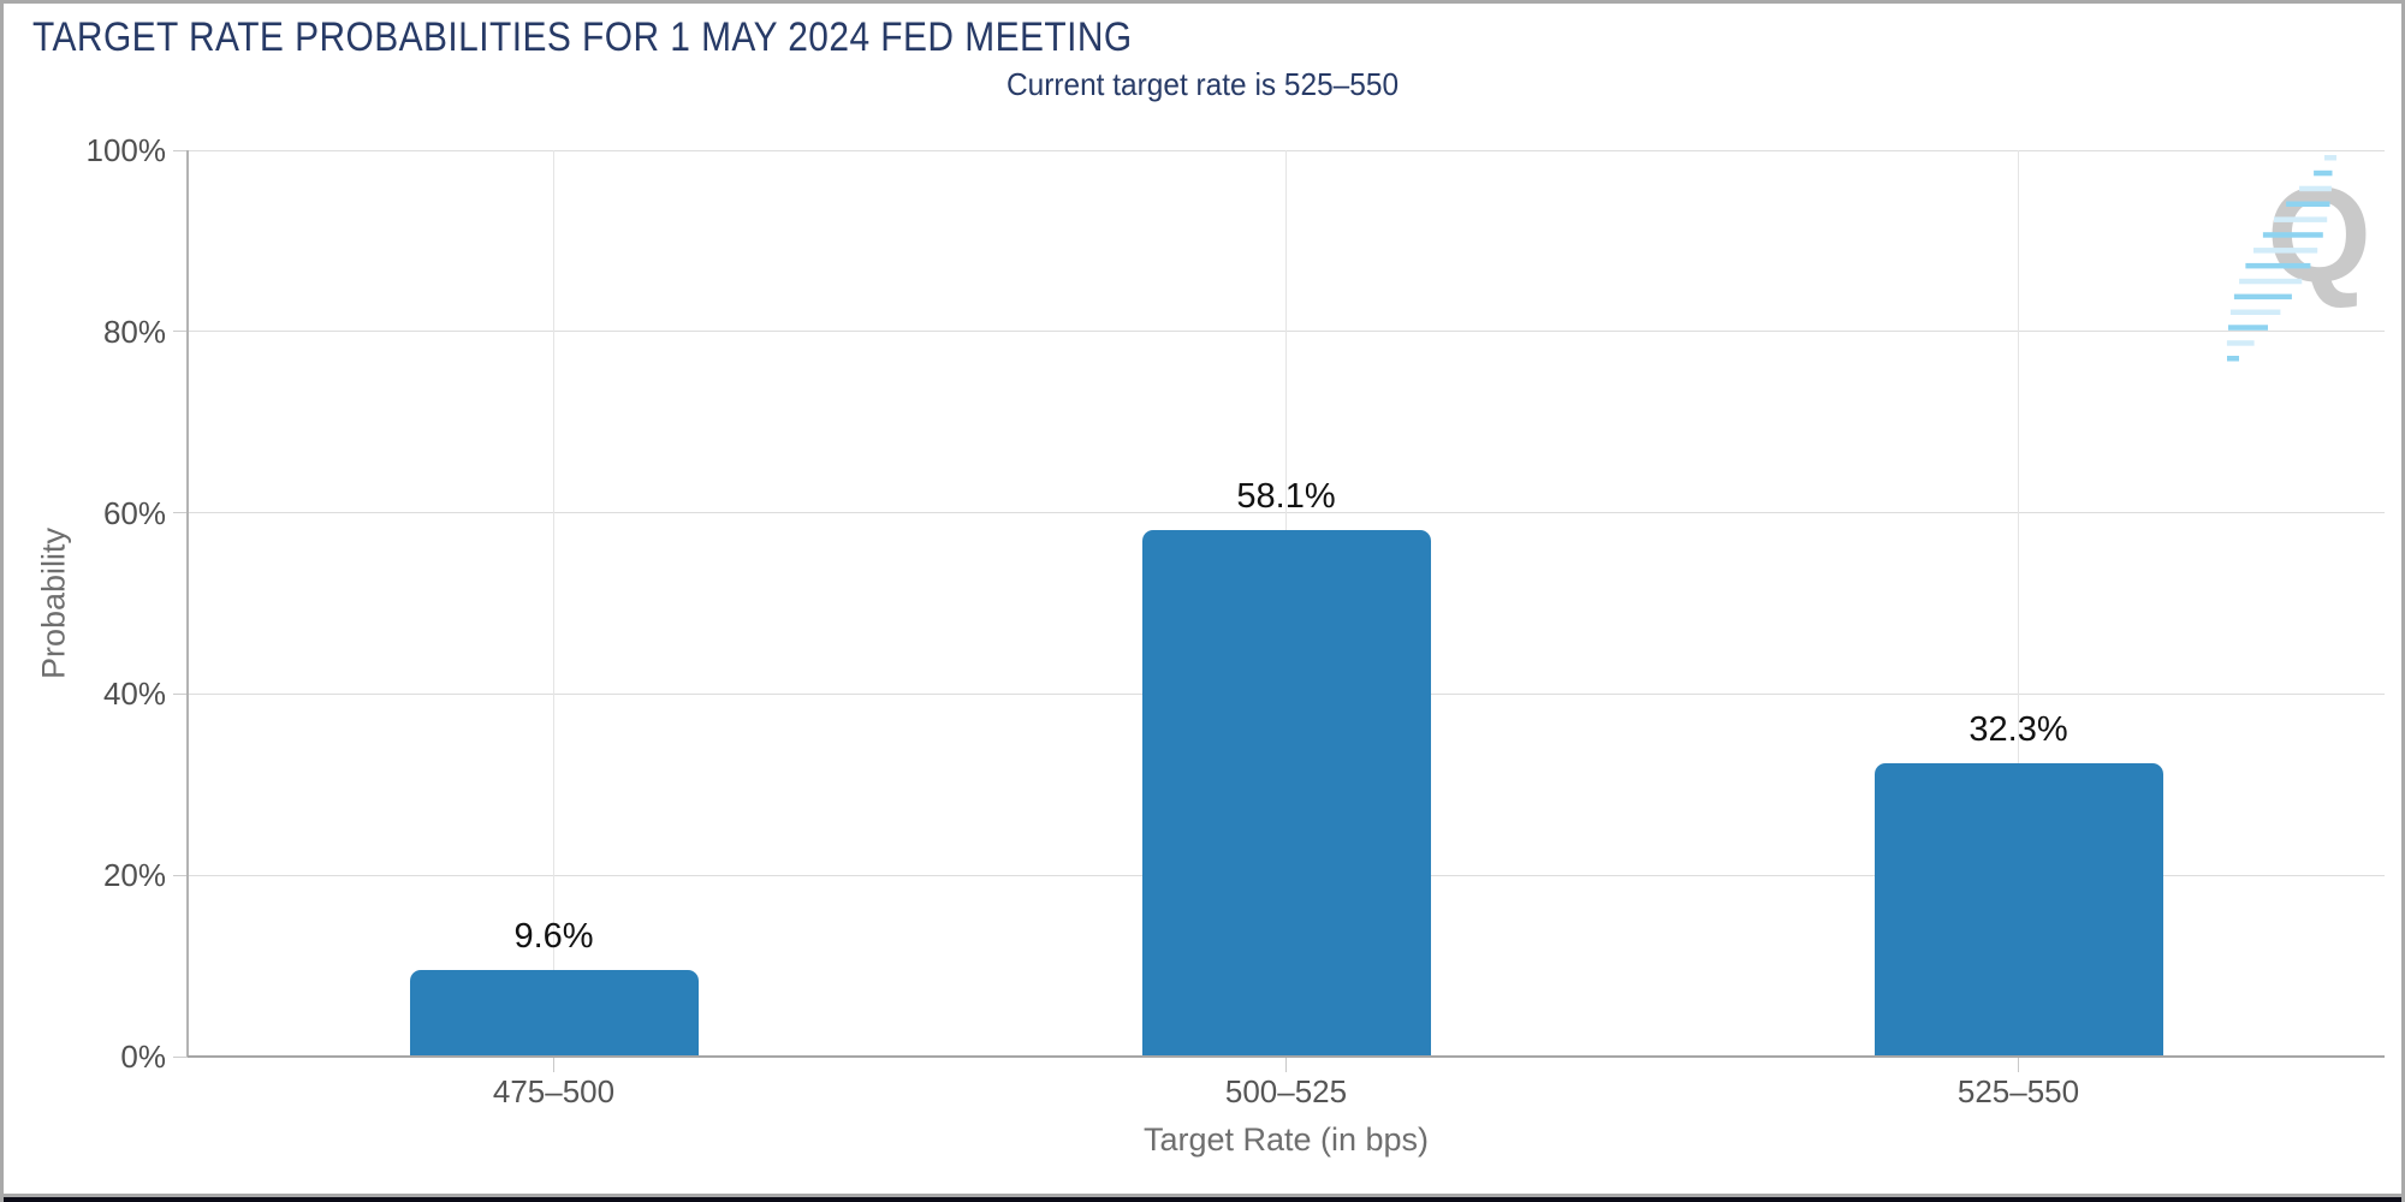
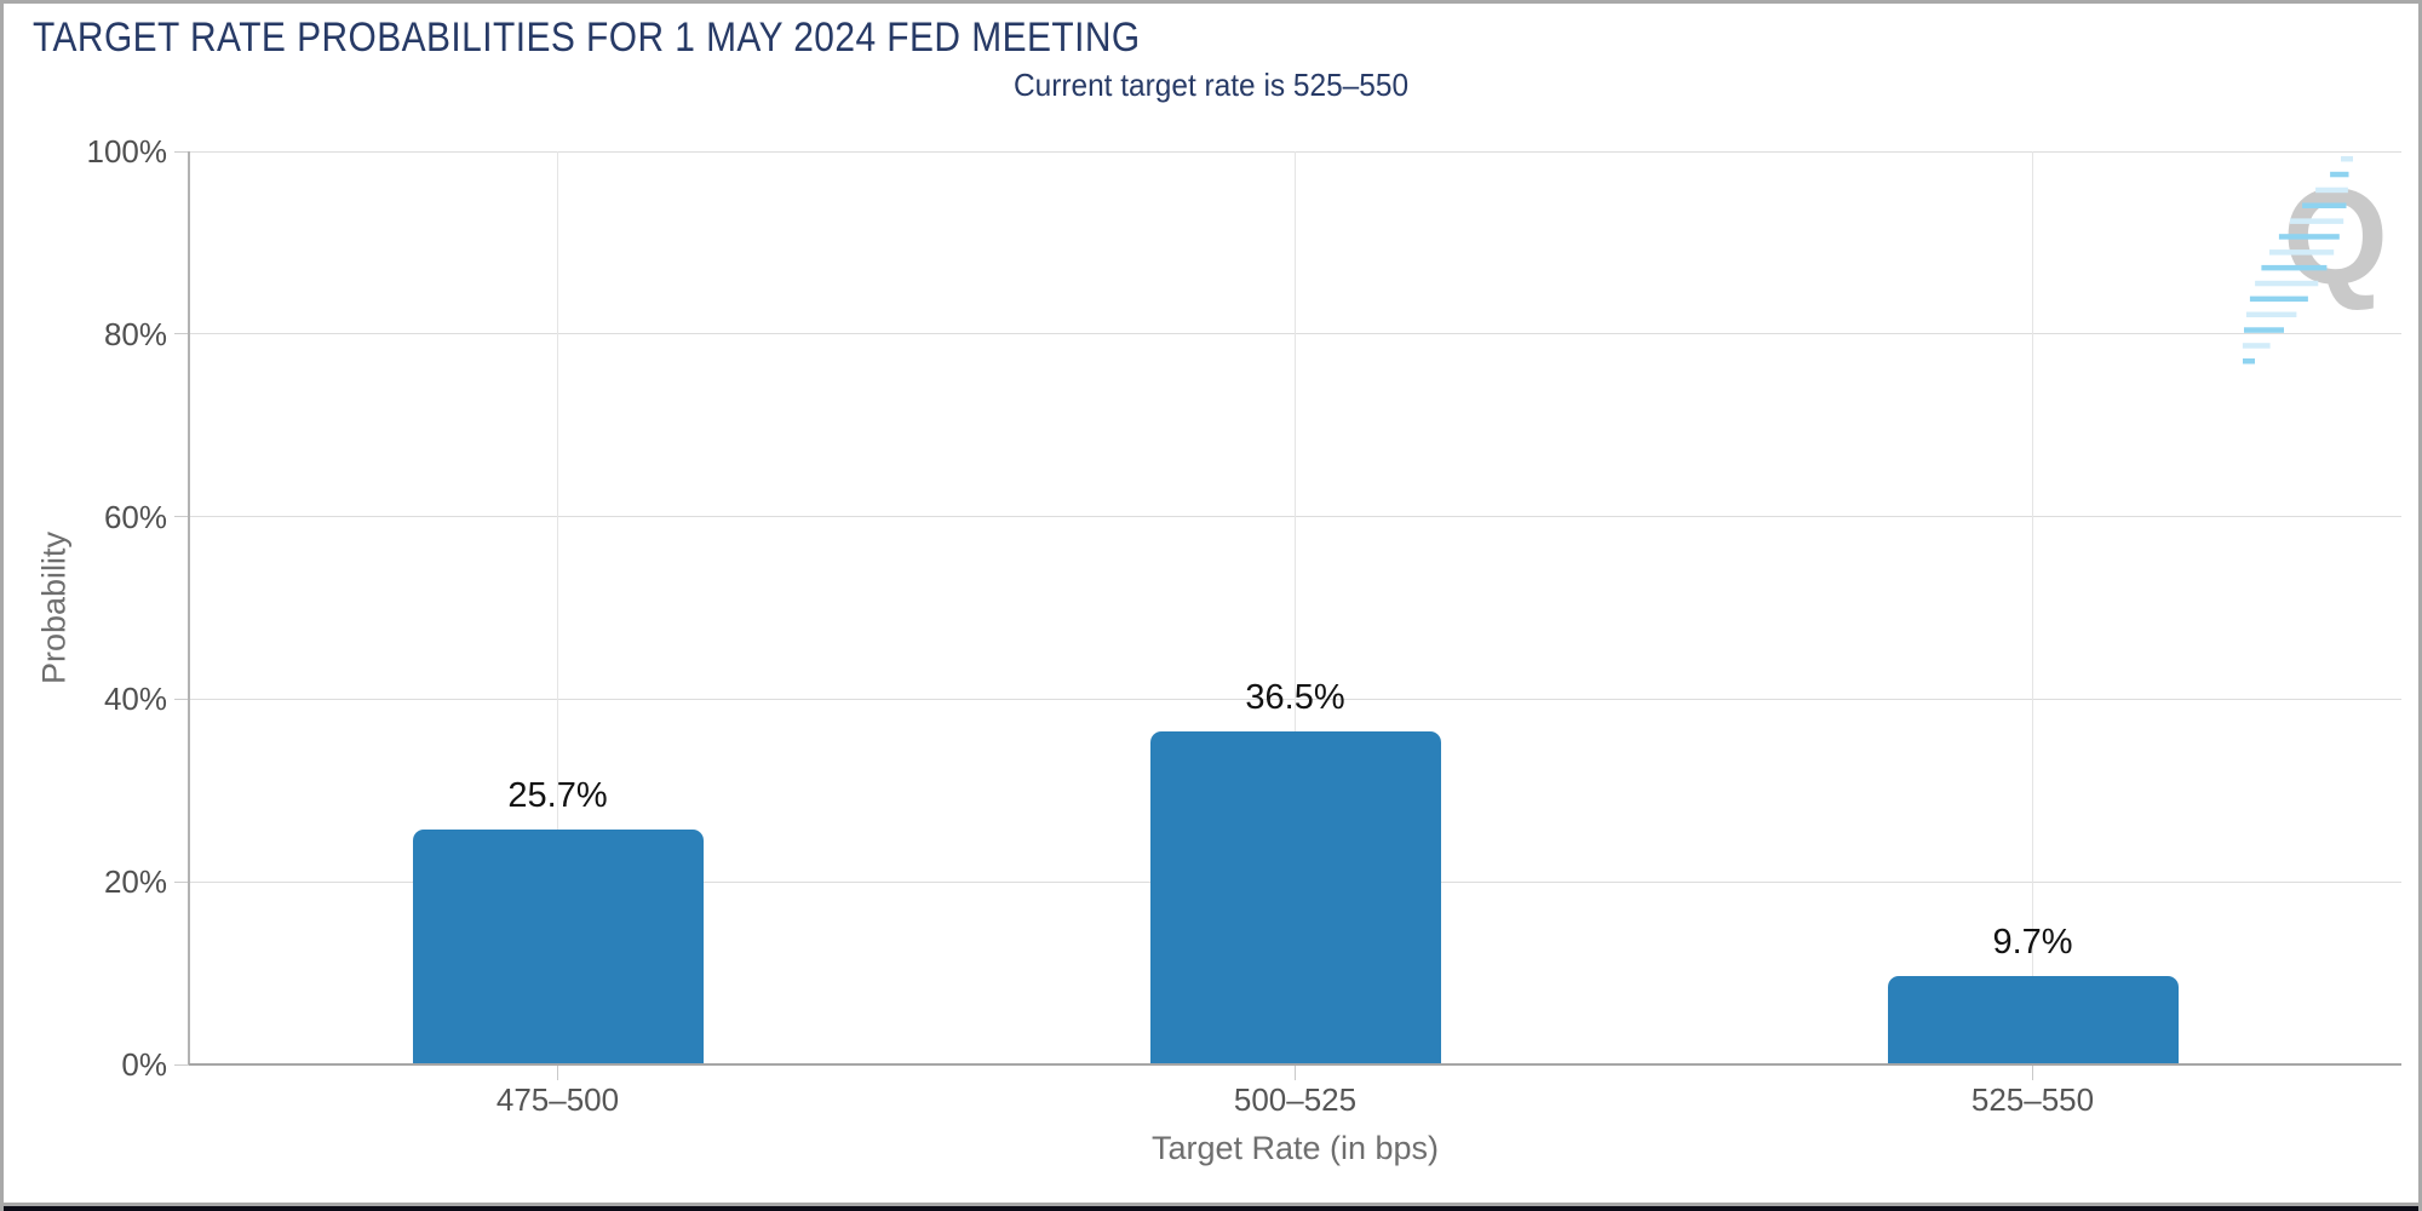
475–500: 9.6% -> 25.7%
500–525: 58.1% -> 36.5%
525–550: 32.3% -> 9.7%
